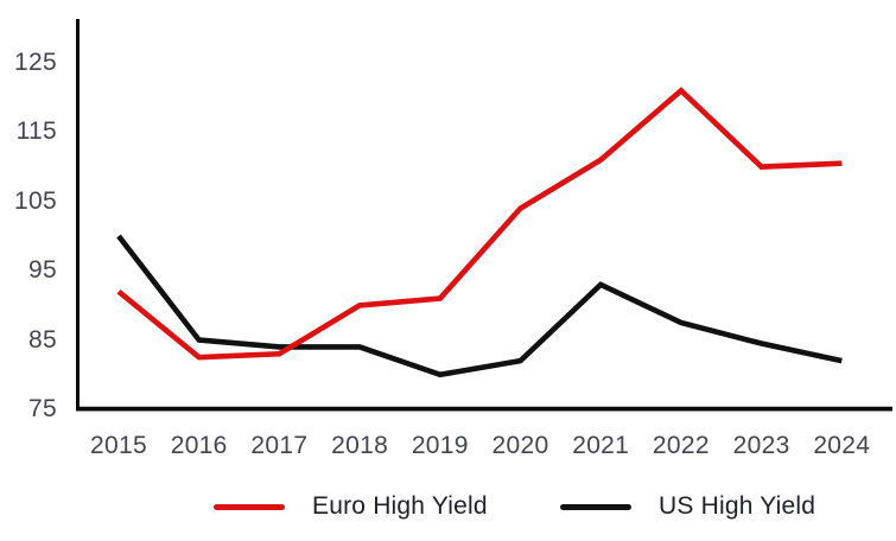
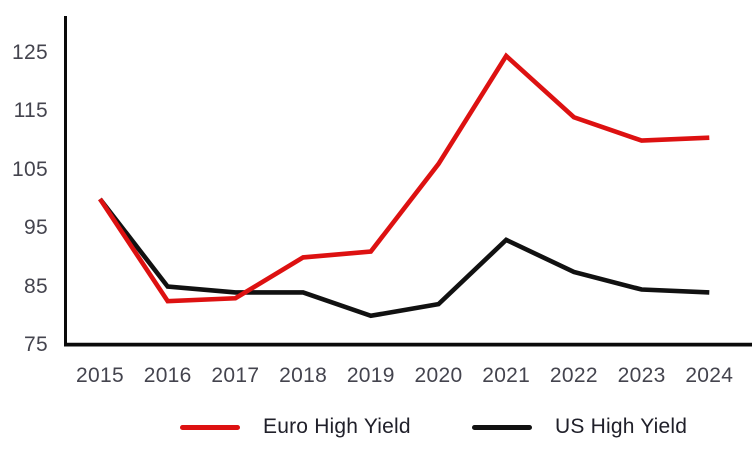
Euro High Yield/2015: 92 -> 100
Euro High Yield/2020: 104 -> 106
Euro High Yield/2021: 111 -> 124
Euro High Yield/2022: 121 -> 114
US High Yield/2024: 82 -> 84
